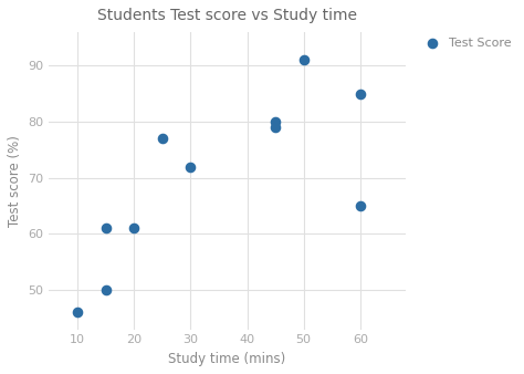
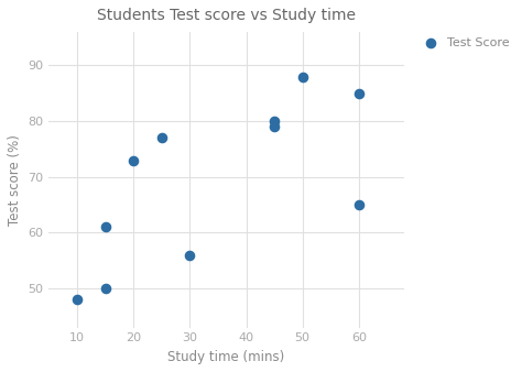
10: 46 -> 48
20: 61 -> 73
30: 72 -> 56
50: 91 -> 88
